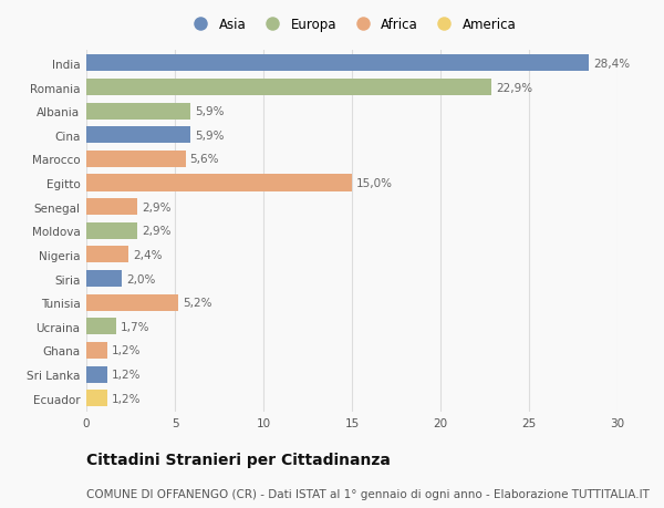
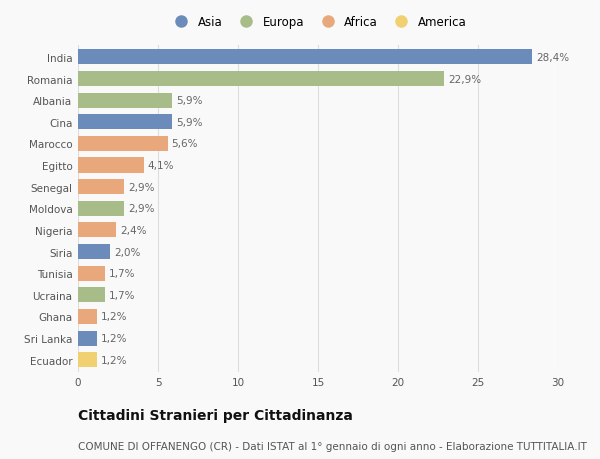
Egitto: 15,0% -> 4,1%
Tunisia: 5,2% -> 1,7%
